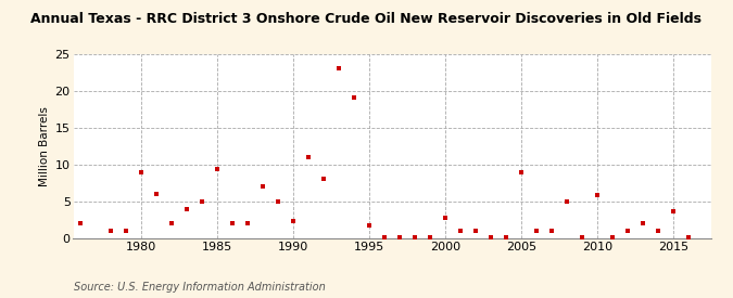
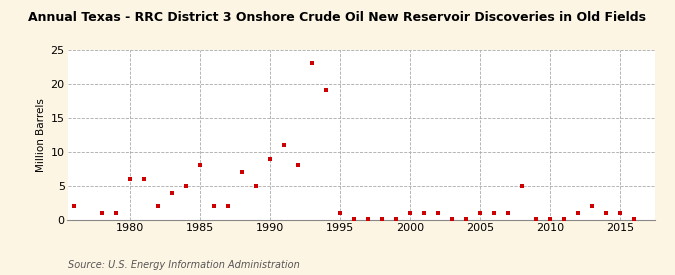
1980: 9.0 -> 6.0
1985: 9.4 -> 8.0
1990: 2.4 -> 9.0
1995: 1.8 -> 1.0
2000: 2.8 -> 1.0
2005: 9.0 -> 1.0
2010: 5.8 -> 0.1
2015: 3.6 -> 1.0
